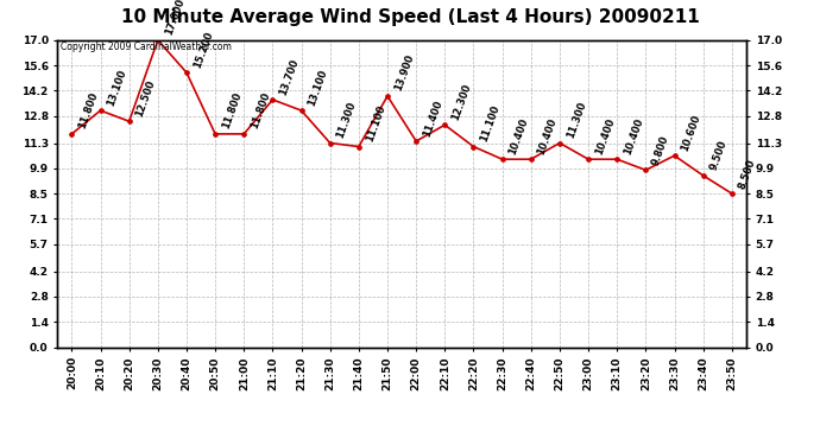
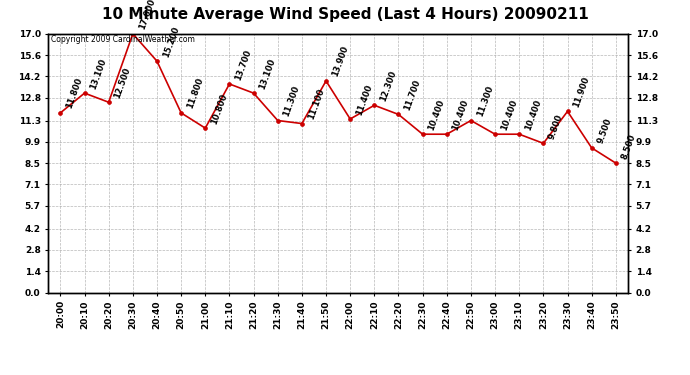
21:00: 11.800 -> 10.800
22:20: 11.100 -> 11.700
23:30: 10.600 -> 11.900
